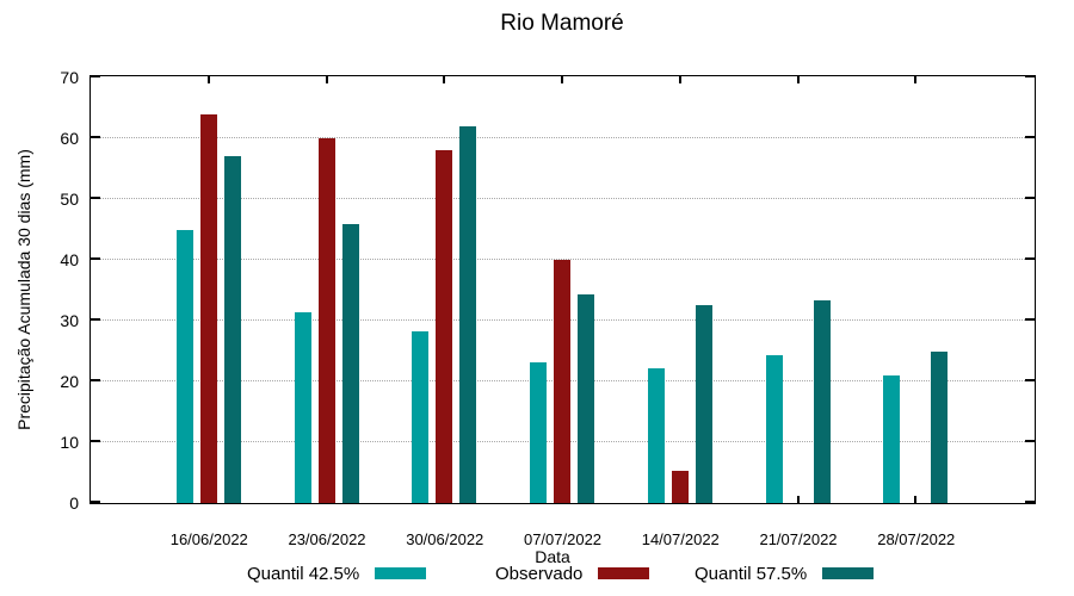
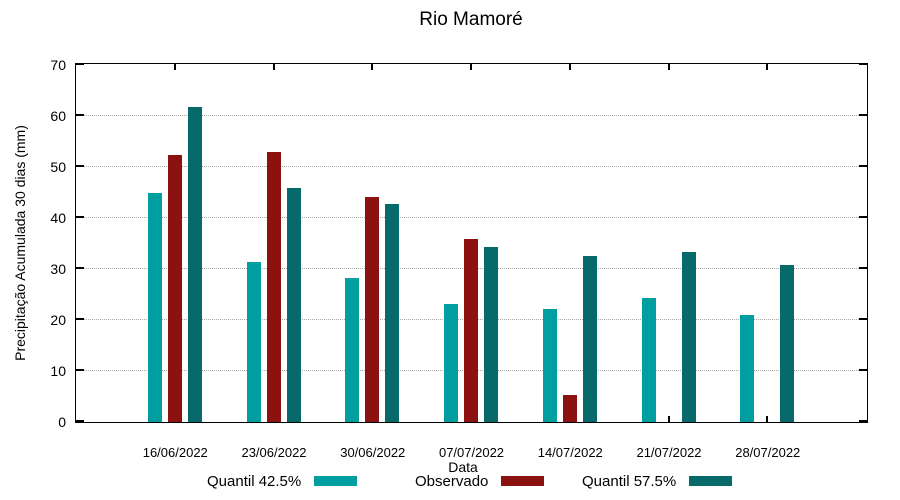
Observado/16/06/2022: 64 -> 52
Quantil 57.5%/16/06/2022: 57 -> 62
Observado/23/06/2022: 60 -> 53
Observado/30/06/2022: 58 -> 44
Quantil 57.5%/30/06/2022: 62 -> 43
Observado/07/07/2022: 40 -> 36
Quantil 57.5%/28/07/2022: 25 -> 31
